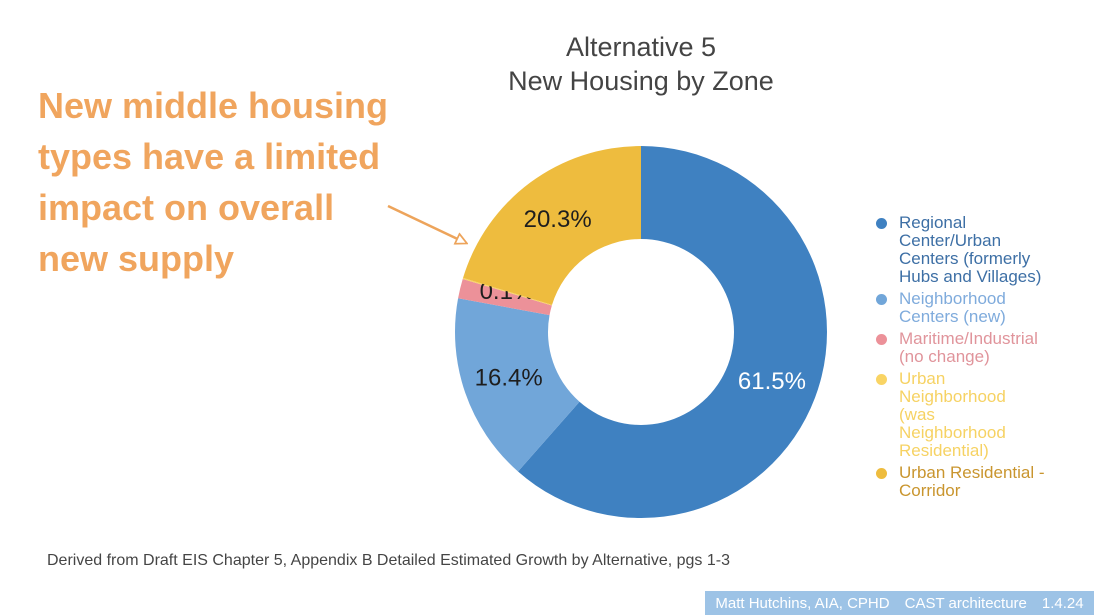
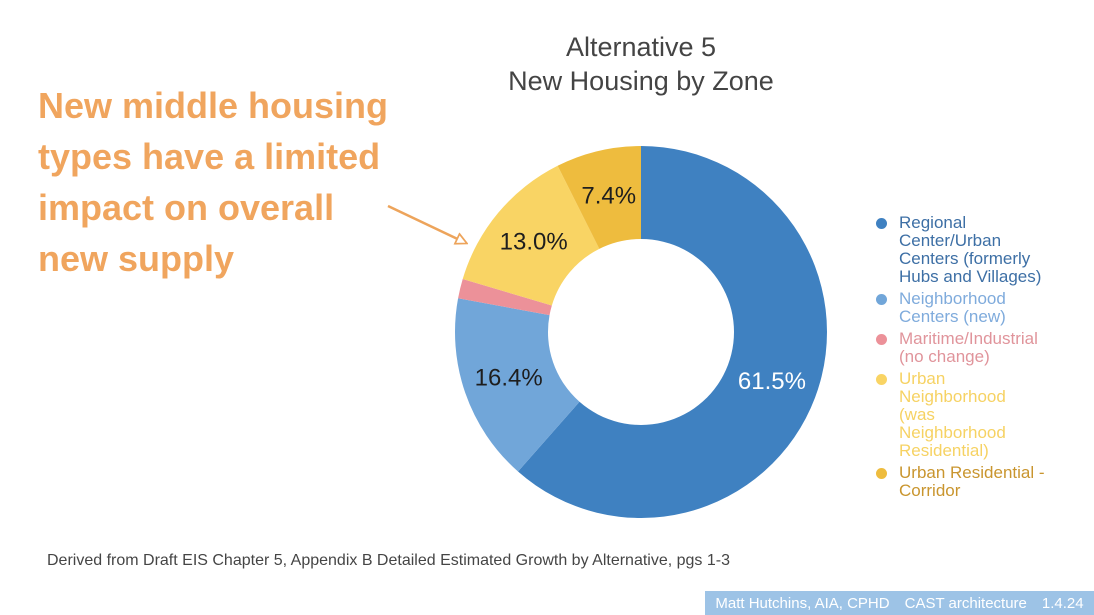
Urban Neighborhood (was Neighborhood Residential): 0.1% -> 13.0%
Urban Residential - Corridor: 20.3% -> 7.4%
